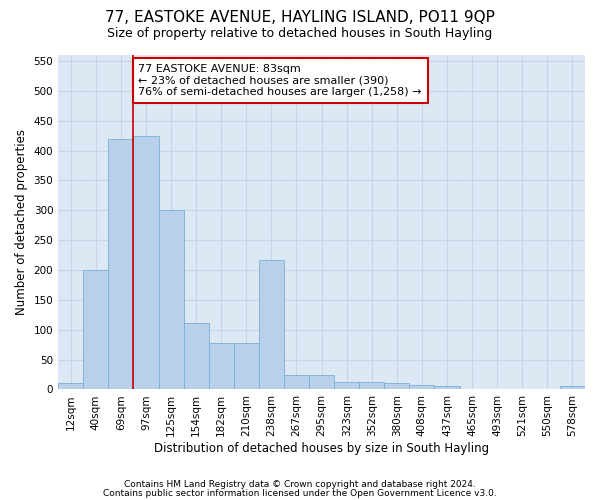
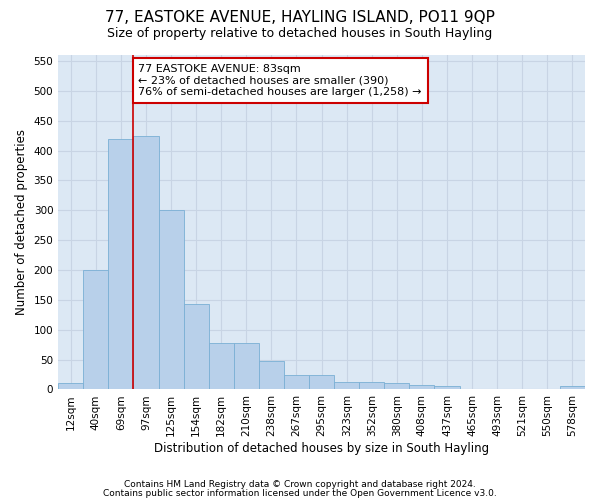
154sqm: 112 -> 143
238sqm: 216 -> 48
